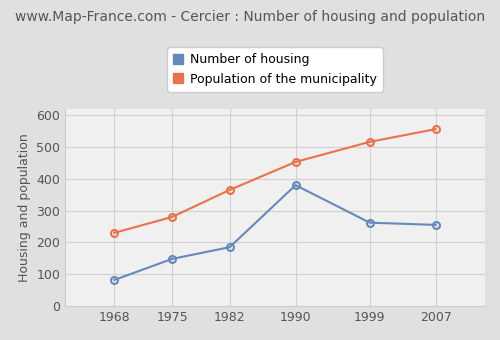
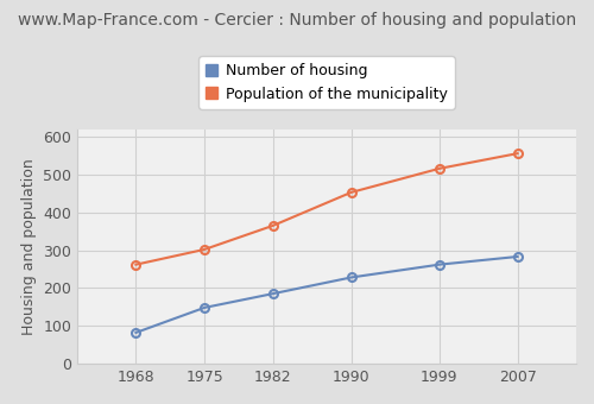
Population of the municipality/1968: 230 -> 262
Population of the municipality/1975: 280 -> 302
Number of housing/1990: 380 -> 228
Number of housing/2007: 255 -> 283
